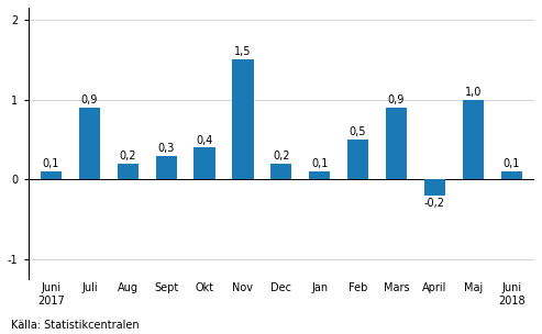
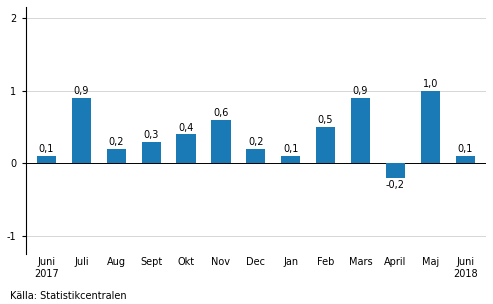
Nov: 1,5 -> 0,6
